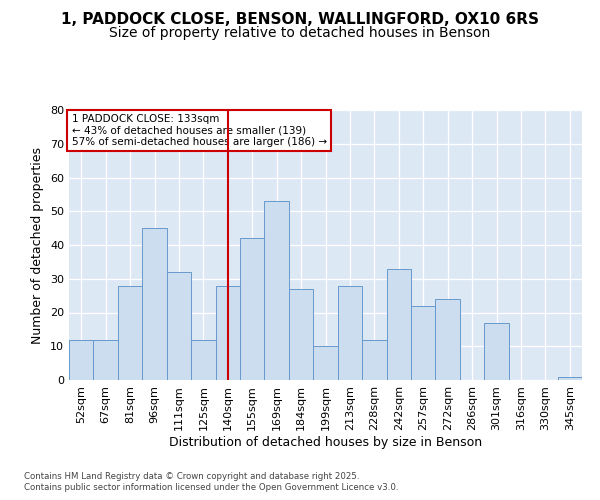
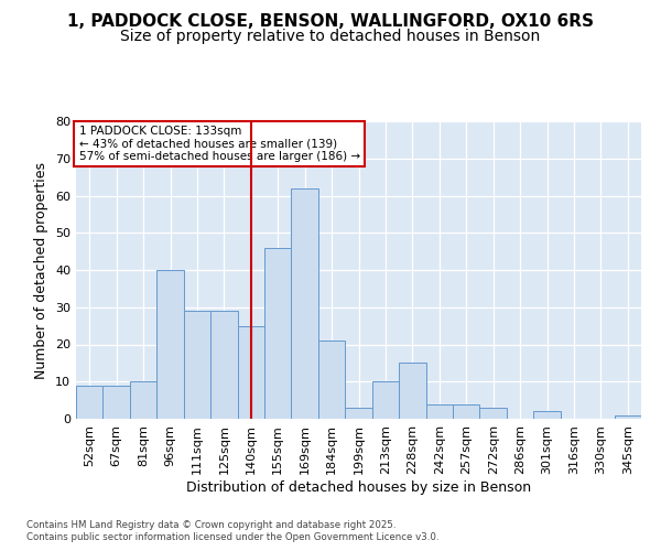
52sqm: 12 -> 9
67sqm: 12 -> 9
81sqm: 28 -> 10
96sqm: 45 -> 40
111sqm: 32 -> 29
125sqm: 12 -> 29
140sqm: 28 -> 25
155sqm: 42 -> 46
169sqm: 53 -> 62
184sqm: 27 -> 21
199sqm: 10 -> 3
213sqm: 28 -> 10
228sqm: 12 -> 15
242sqm: 33 -> 4
257sqm: 22 -> 4
272sqm: 24 -> 3
301sqm: 17 -> 2
